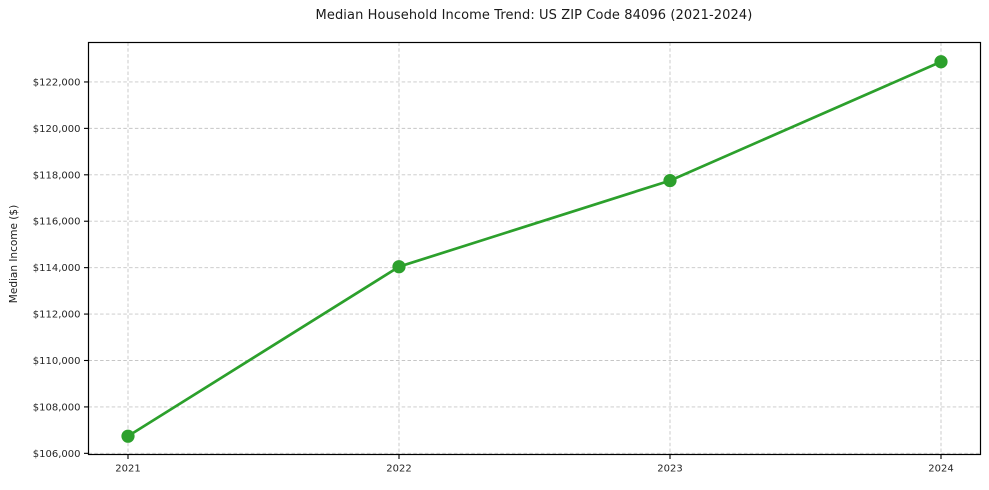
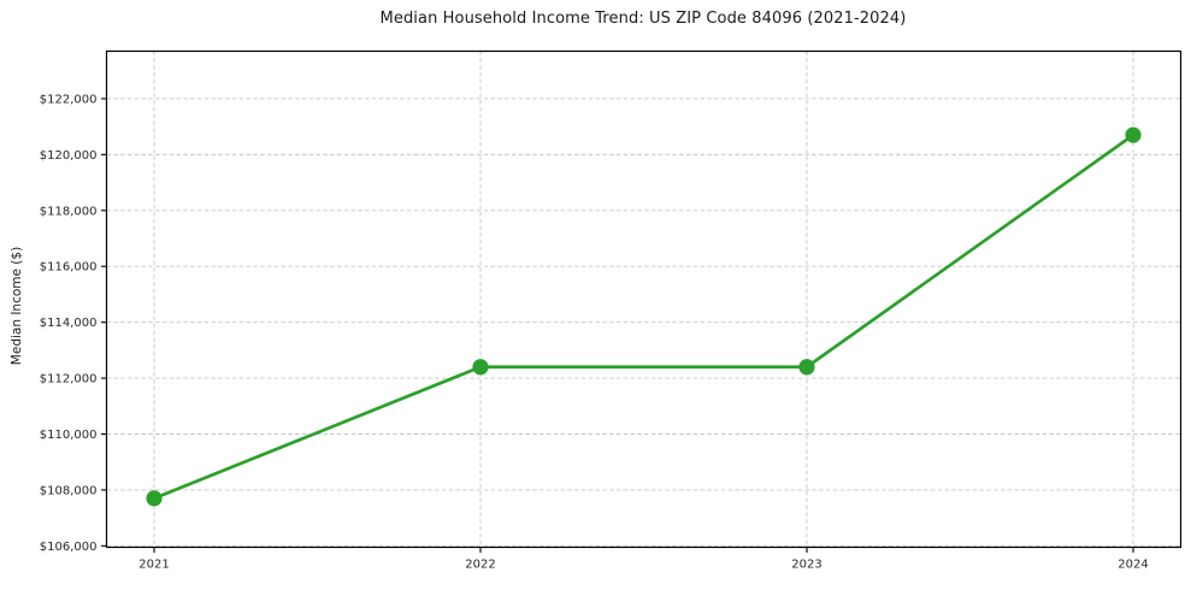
2021: $106700 -> $107700
2022: $114000 -> $112400
2023: $117800 -> $112400
2024: $122900 -> $120700
